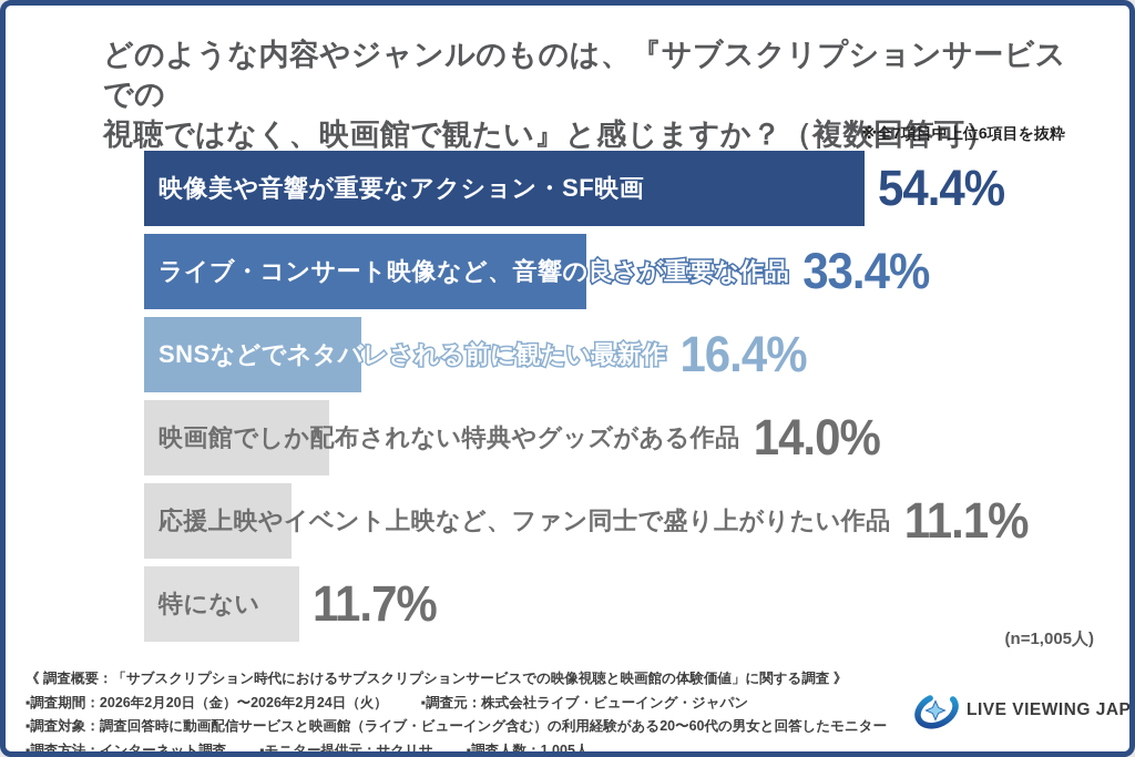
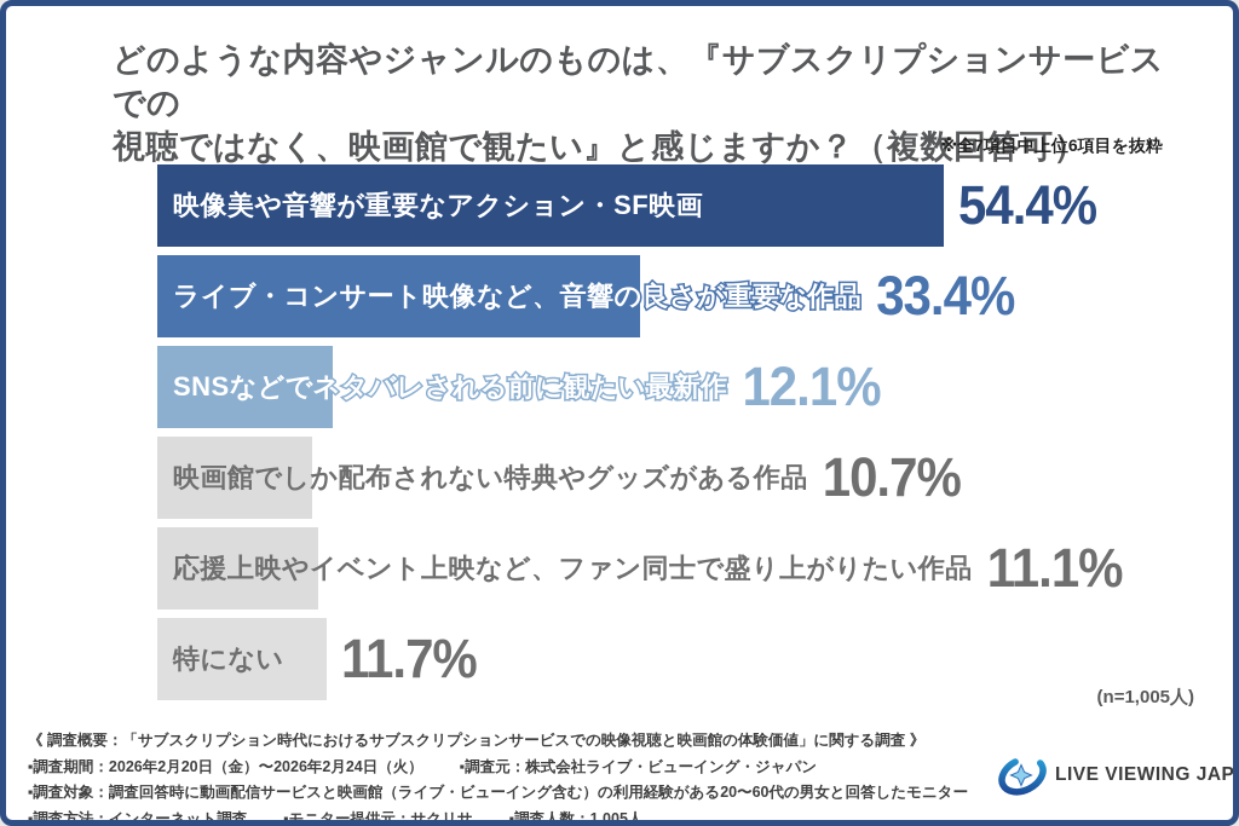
SNSなどでネタバレされる前に観たい最新作: 16.4% -> 12.1%
映画館でしか配布されない特典やグッズがある作品: 14.0% -> 10.7%
